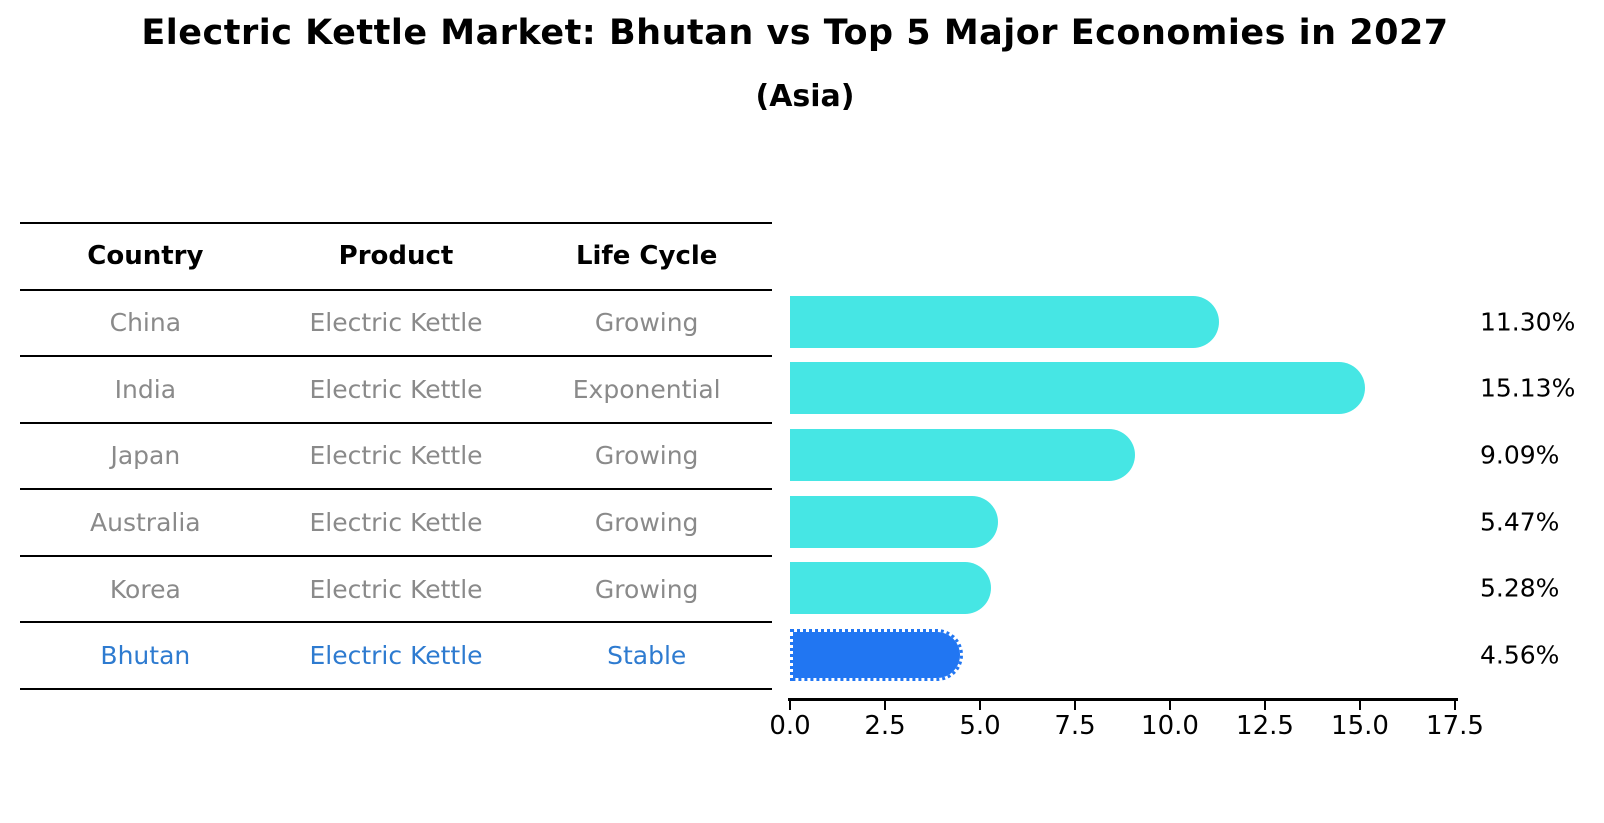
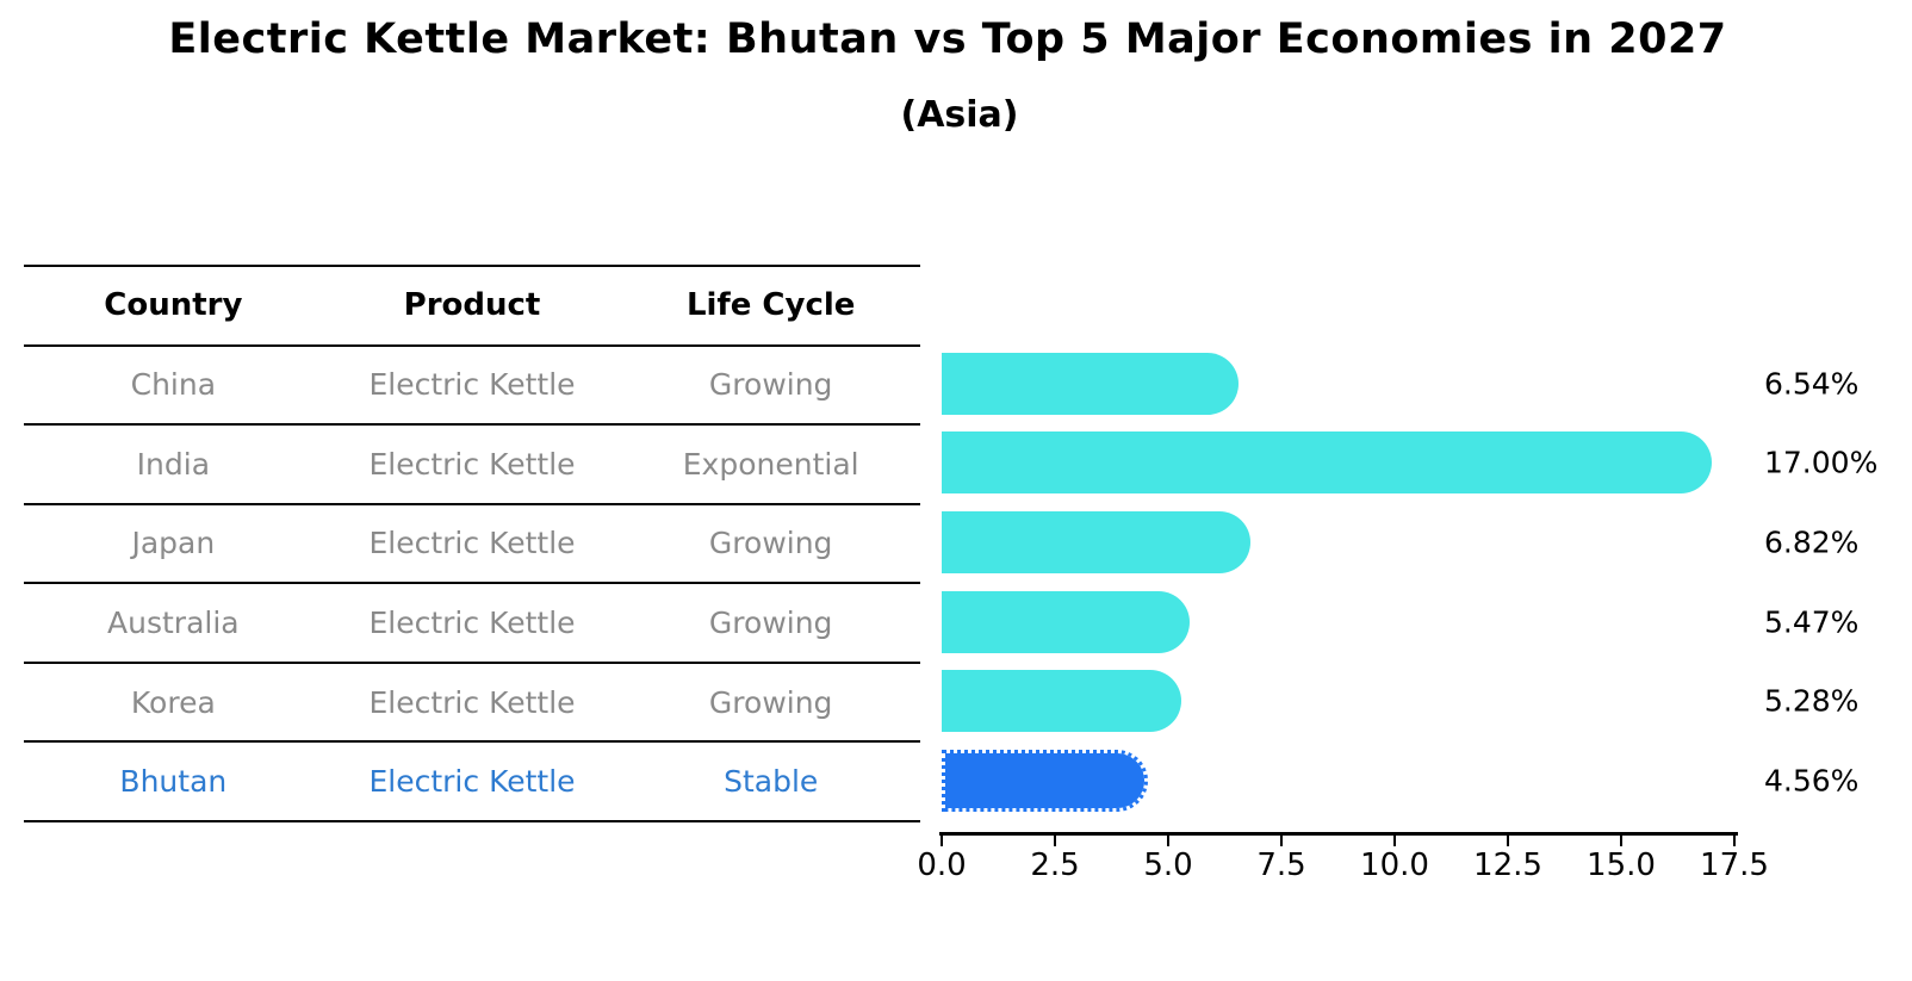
China: 11.30% -> 6.54%
India: 15.13% -> 17.00%
Japan: 9.09% -> 6.82%
